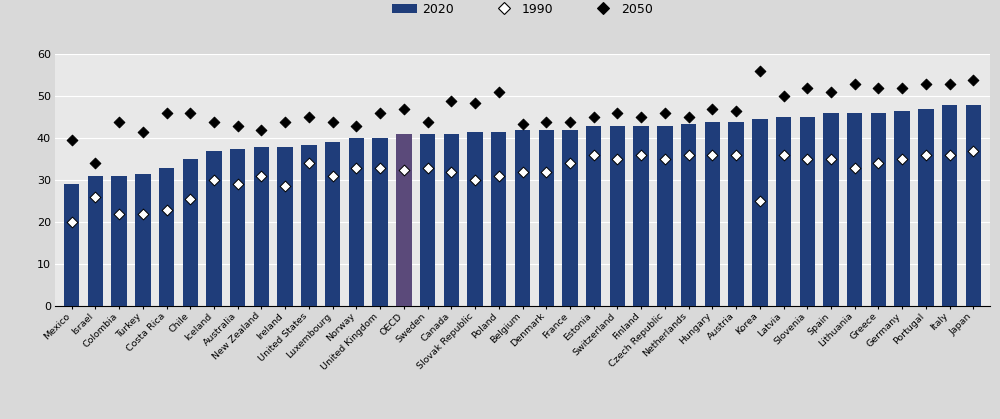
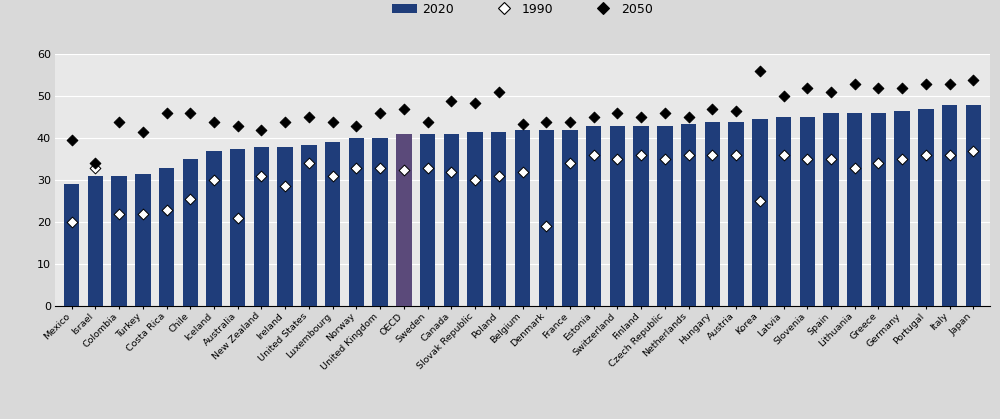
1990/Israel: 26.0 -> 33.0
1990/Australia: 29.0 -> 21.0
1990/Denmark: 32.0 -> 19.0
